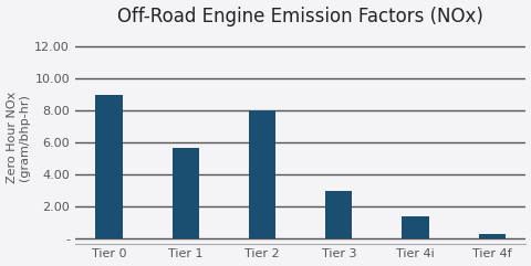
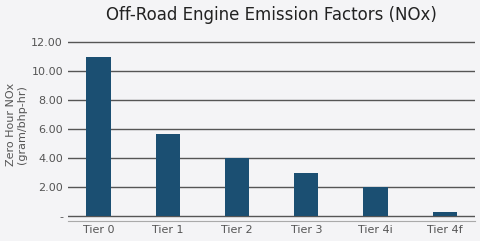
Tier 0: 9.0 -> 11.0
Tier 2: 8.0 -> 4.0
Tier 4i: 1.4 -> 2.0
